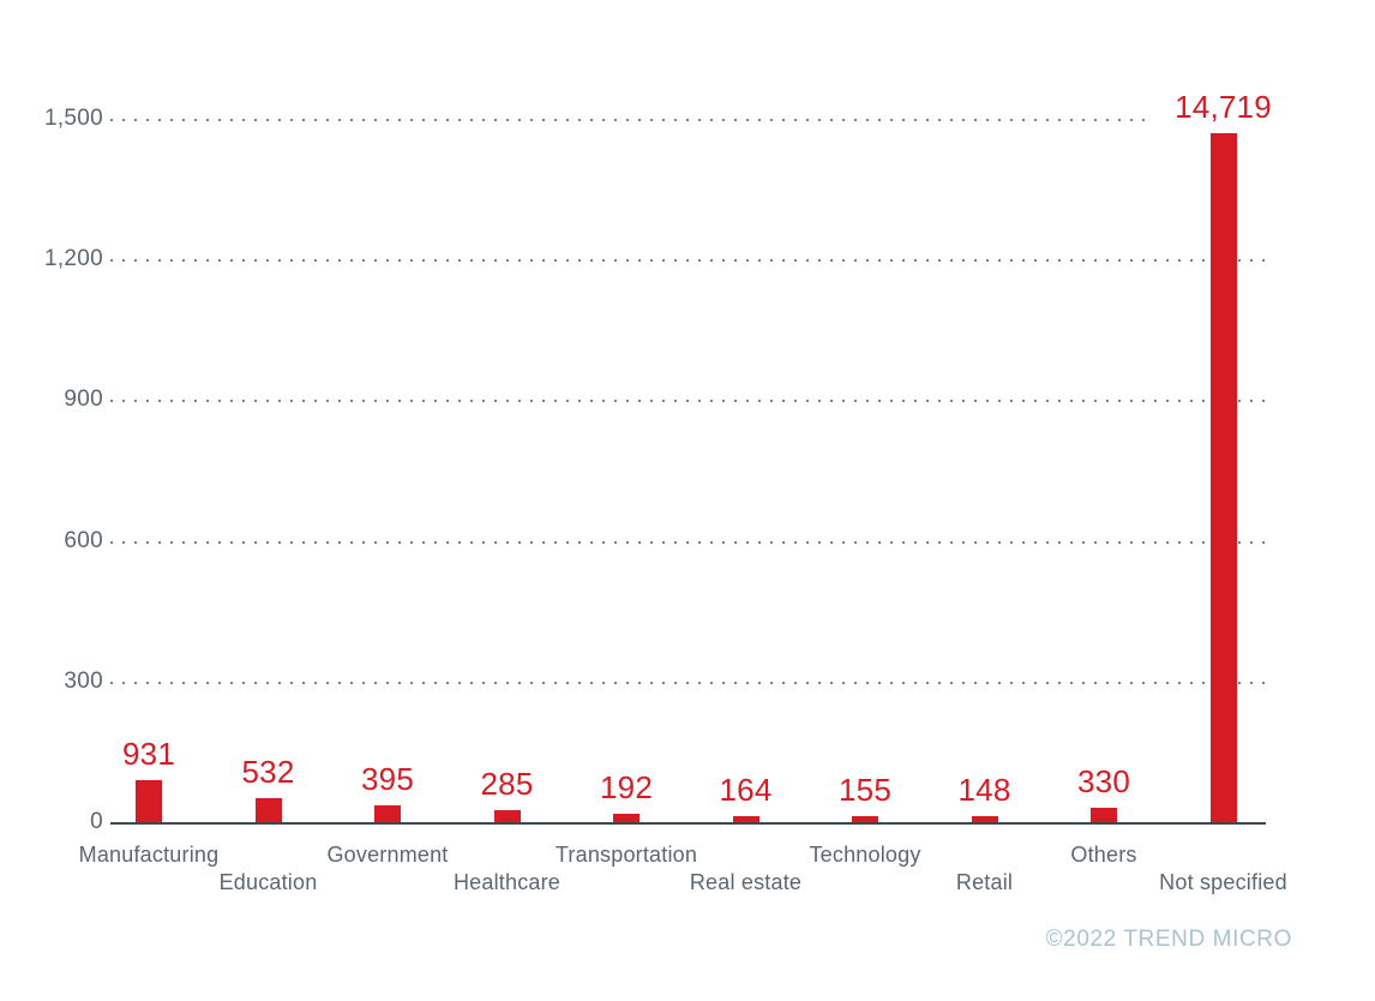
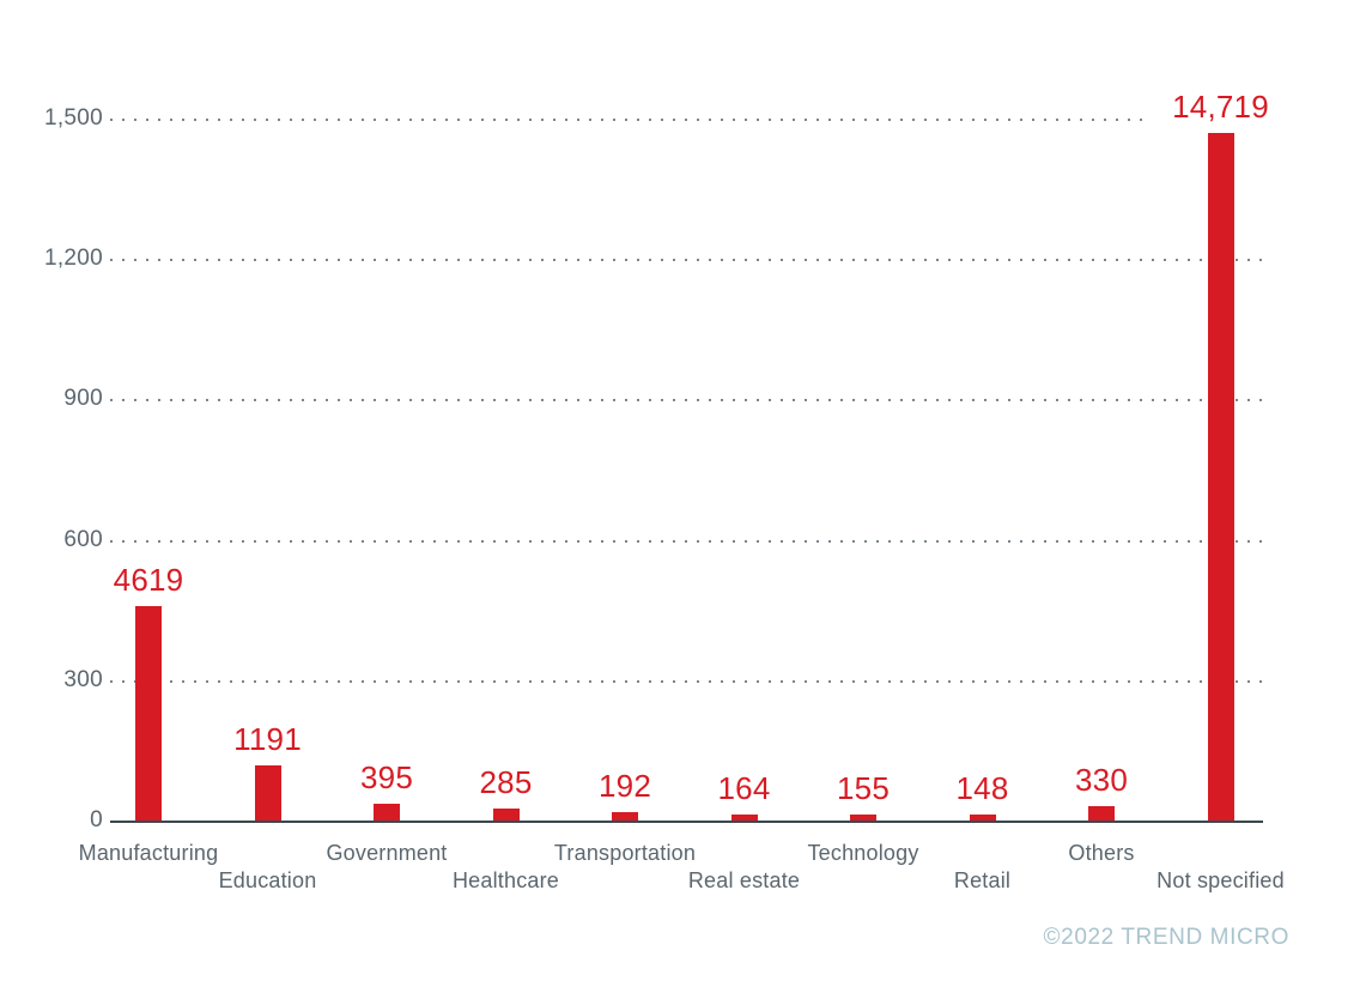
Manufacturing: 931 -> 4619
Education: 532 -> 1191
